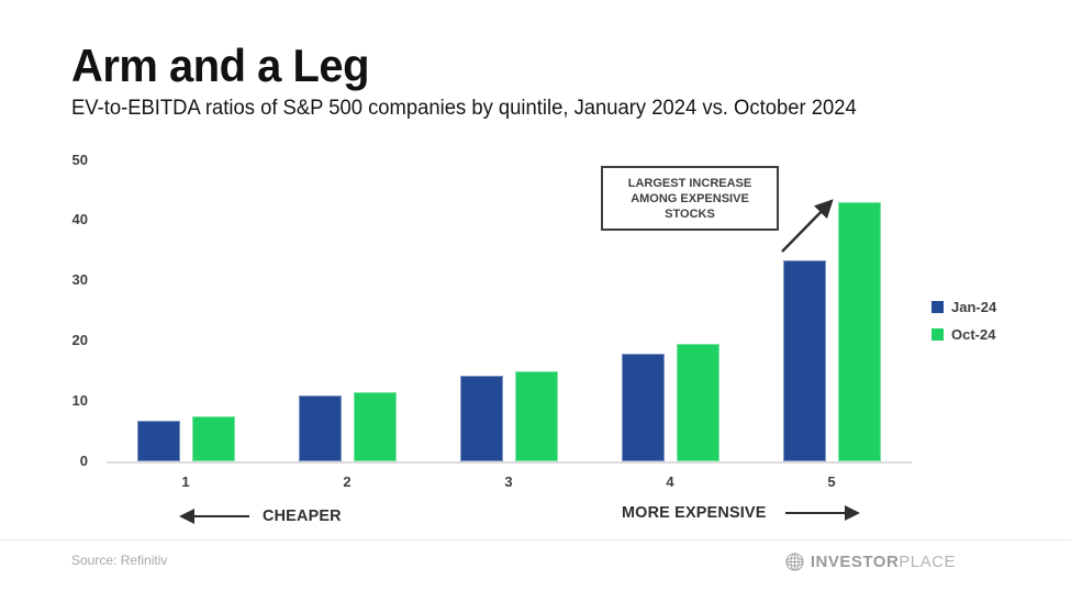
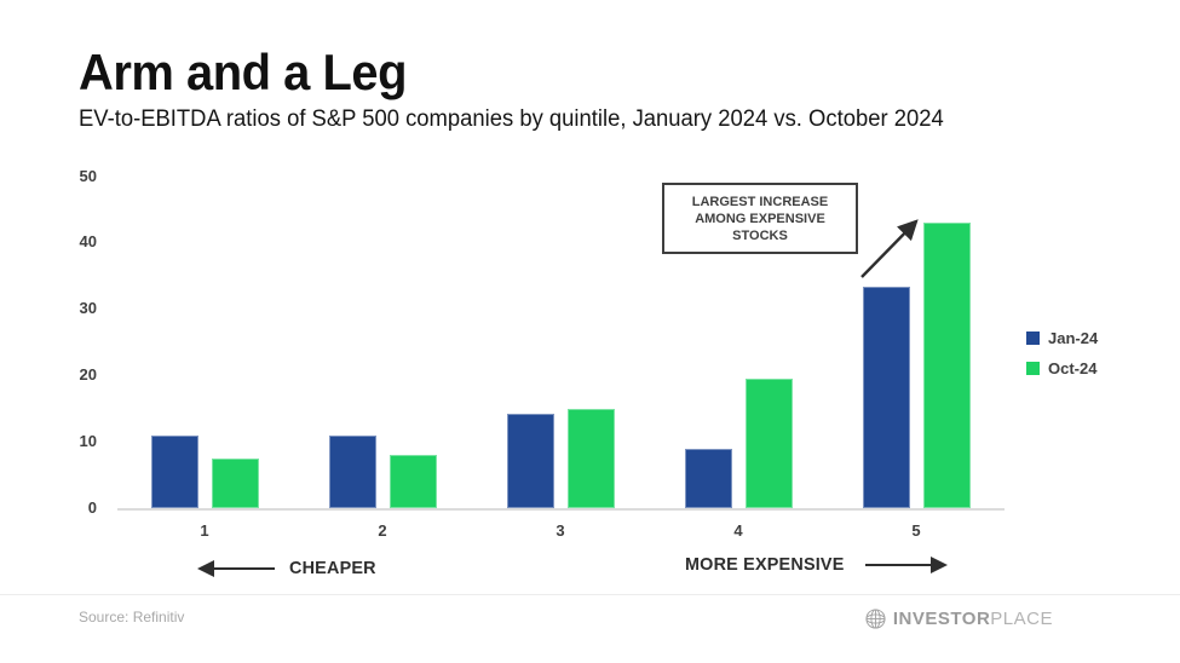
Jan-24/1: 7 -> 11
Oct-24/2: 12 -> 8
Jan-24/4: 18 -> 9
